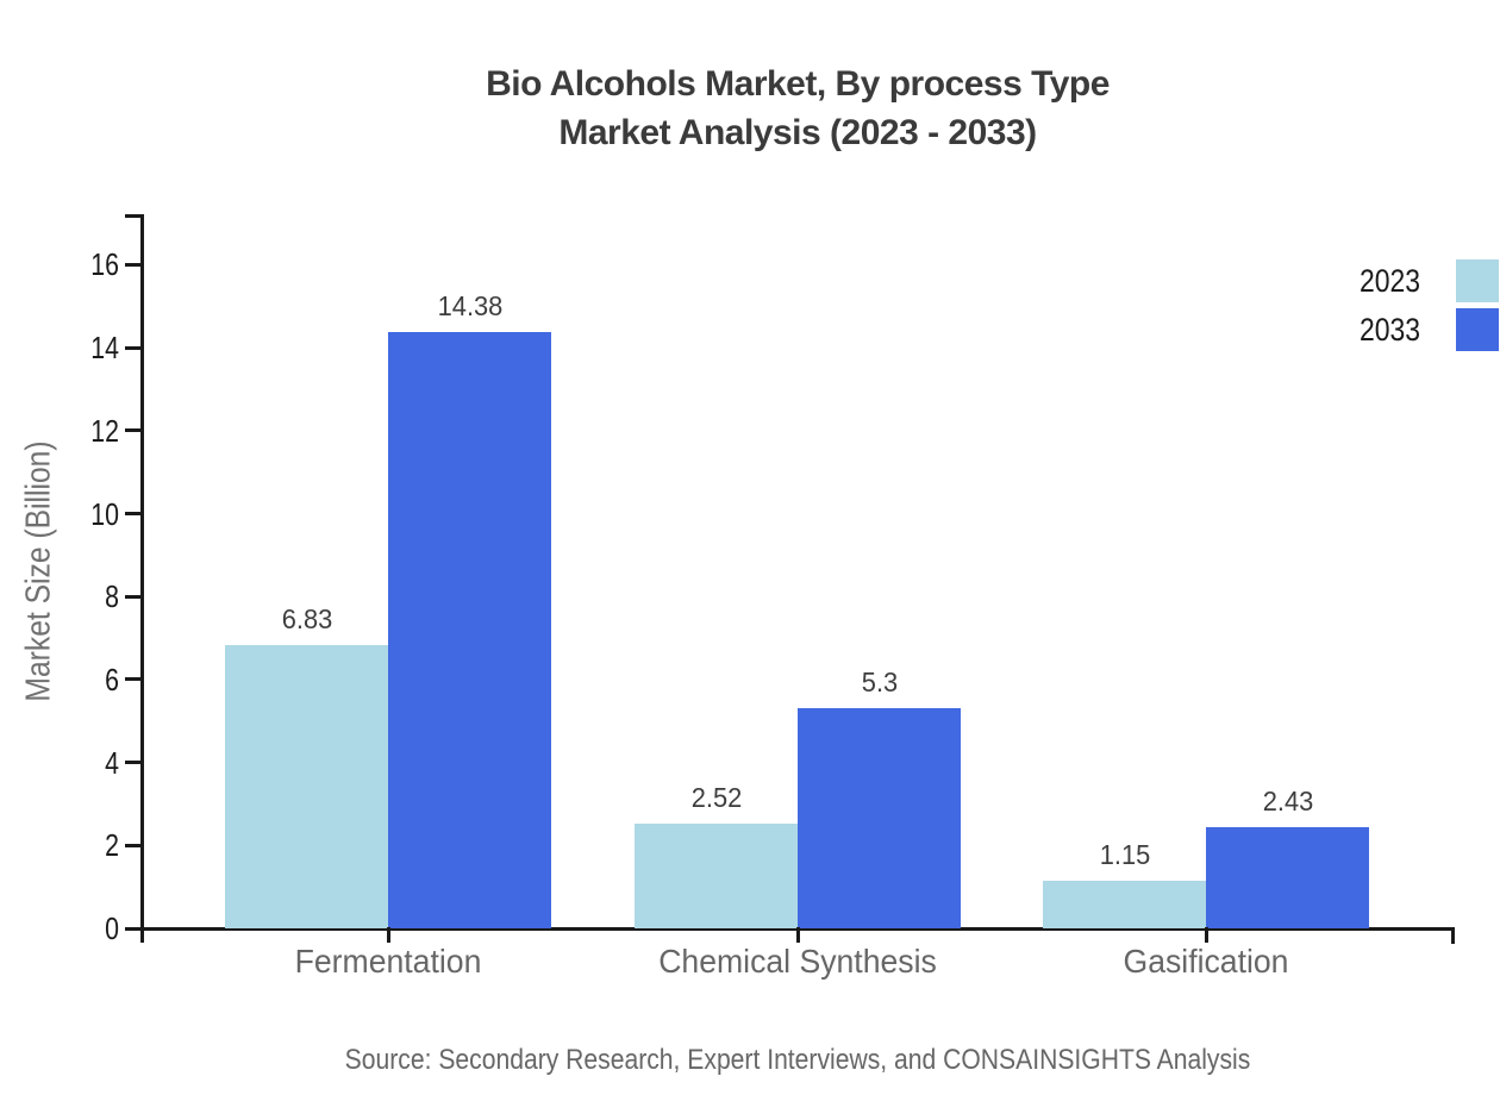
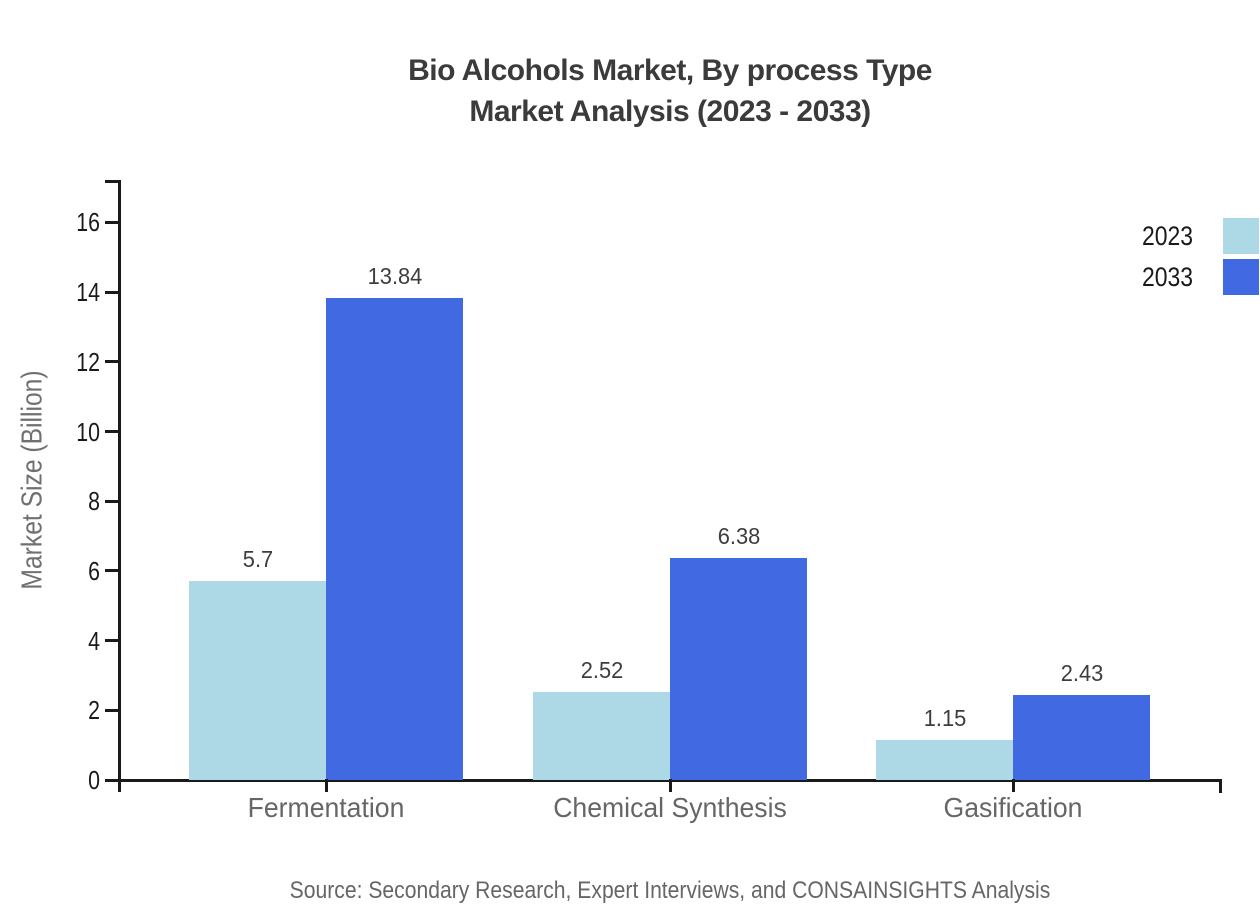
2023/Fermentation: 6.83 -> 5.7
2033/Fermentation: 14.38 -> 13.84
2033/Chemical Synthesis: 5.3 -> 6.38
